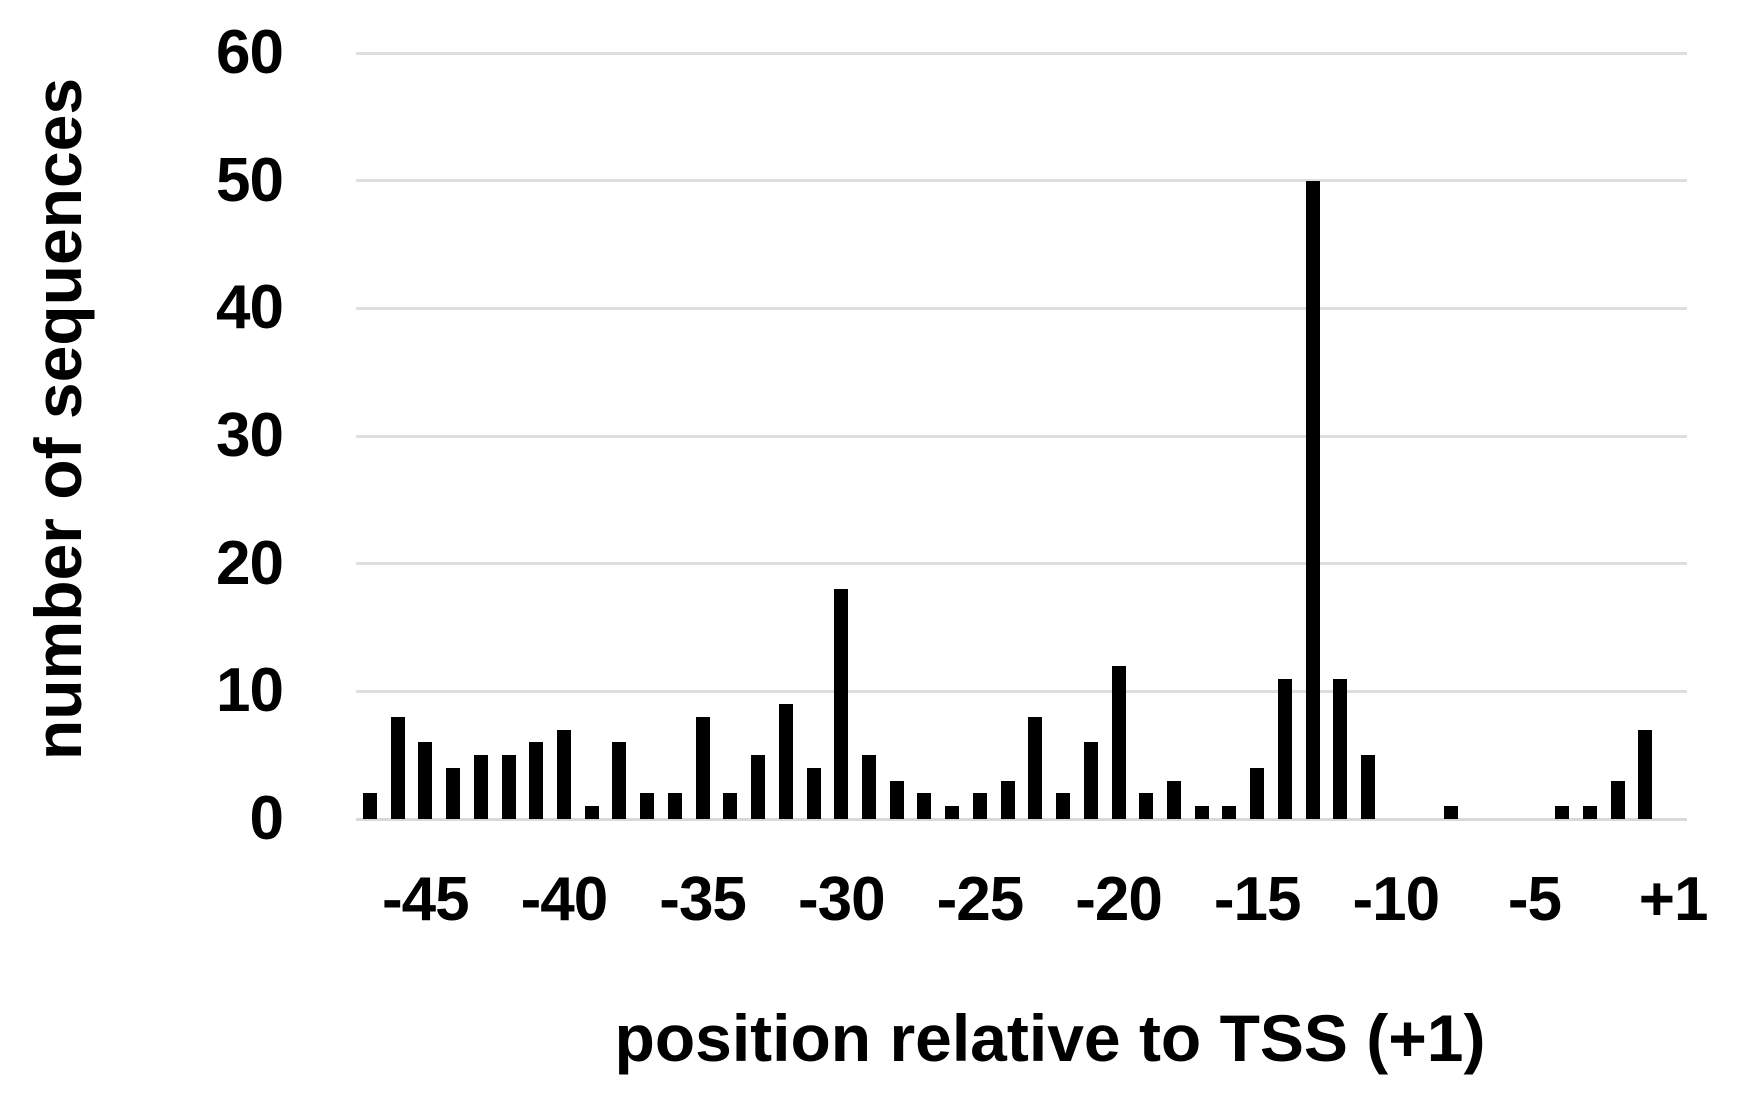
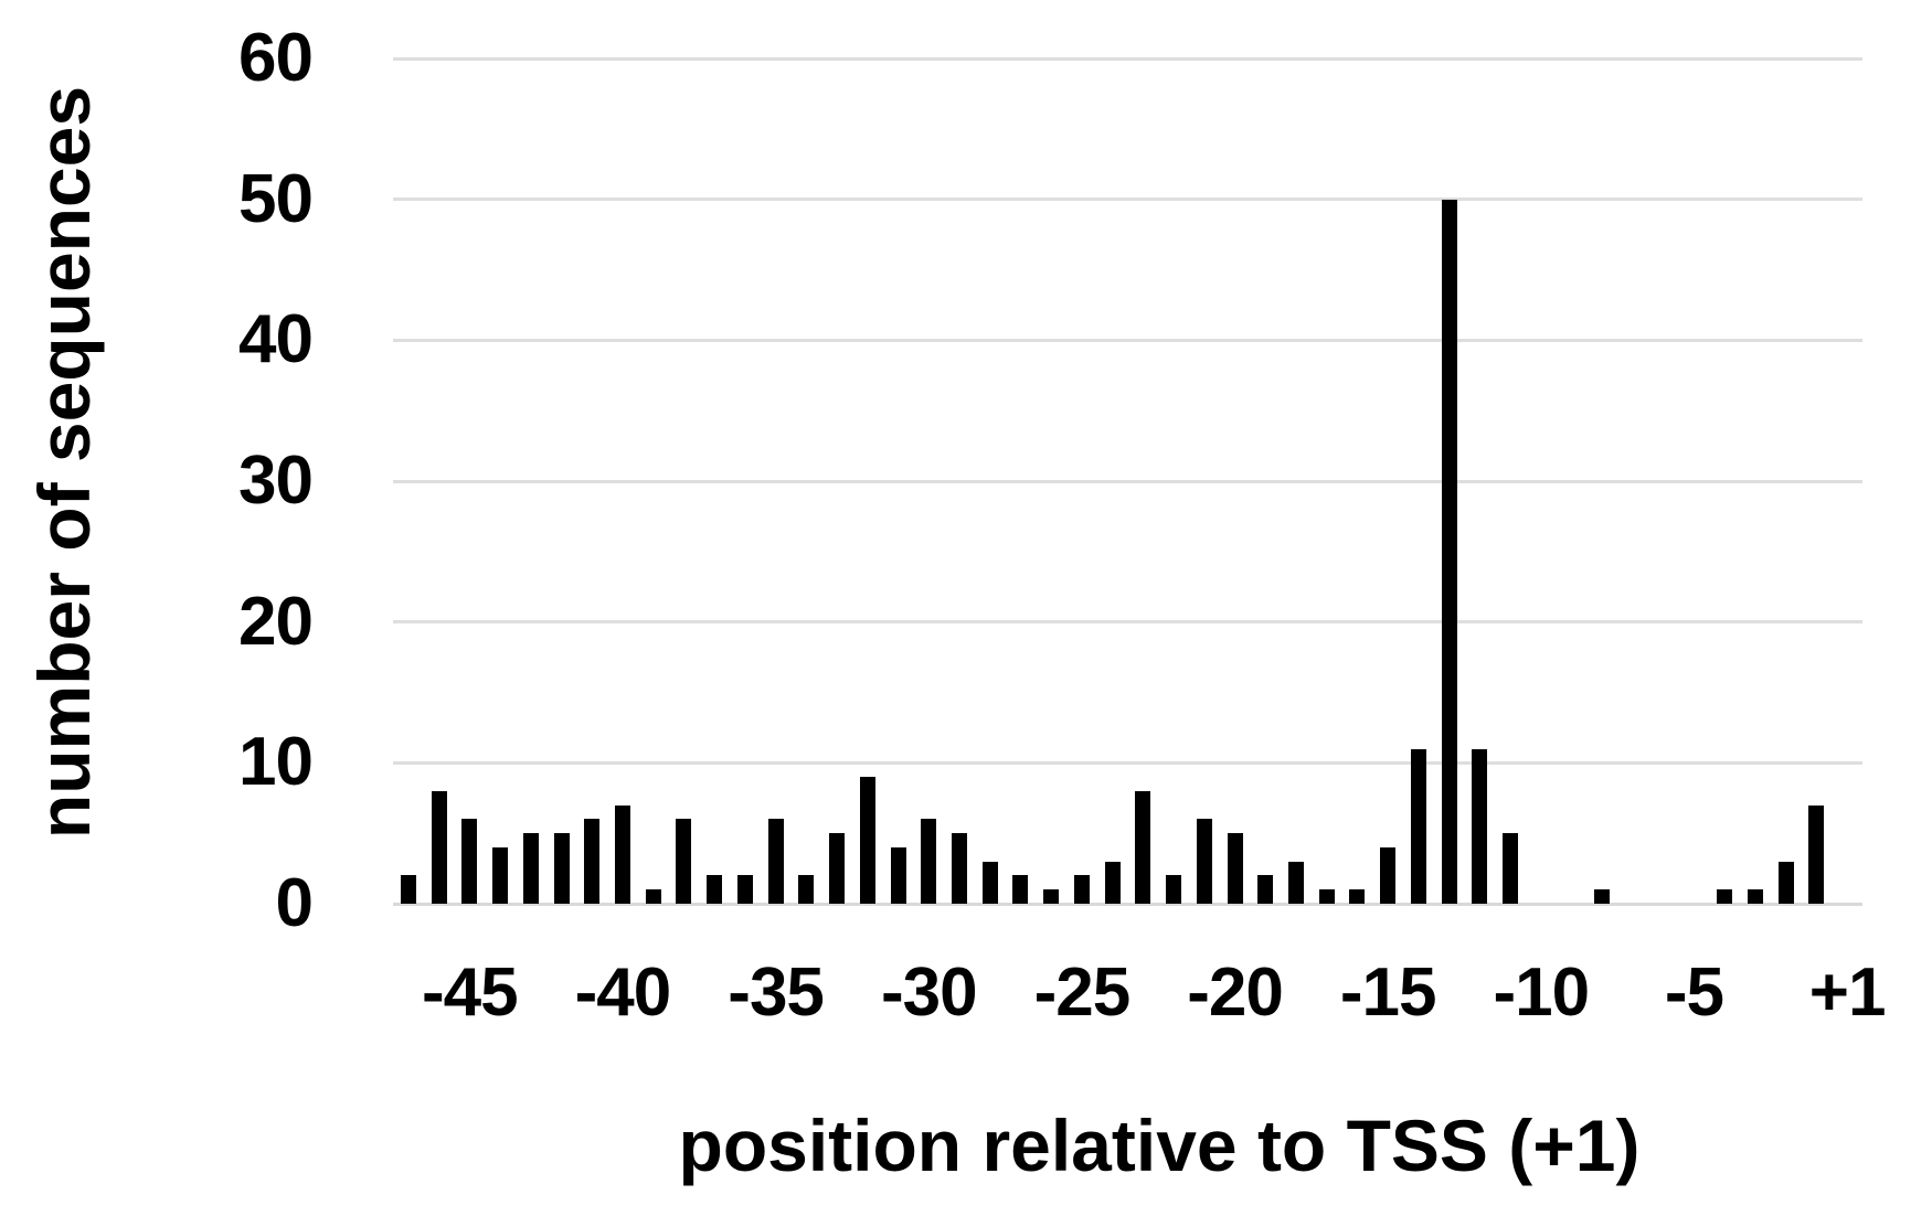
-35: 8 -> 6
-30: 18 -> 6
-20: 12 -> 5
